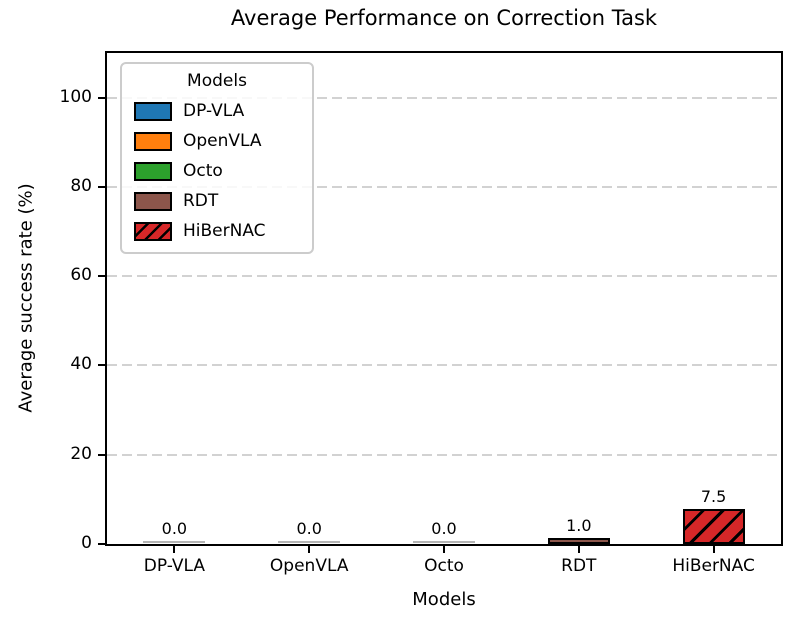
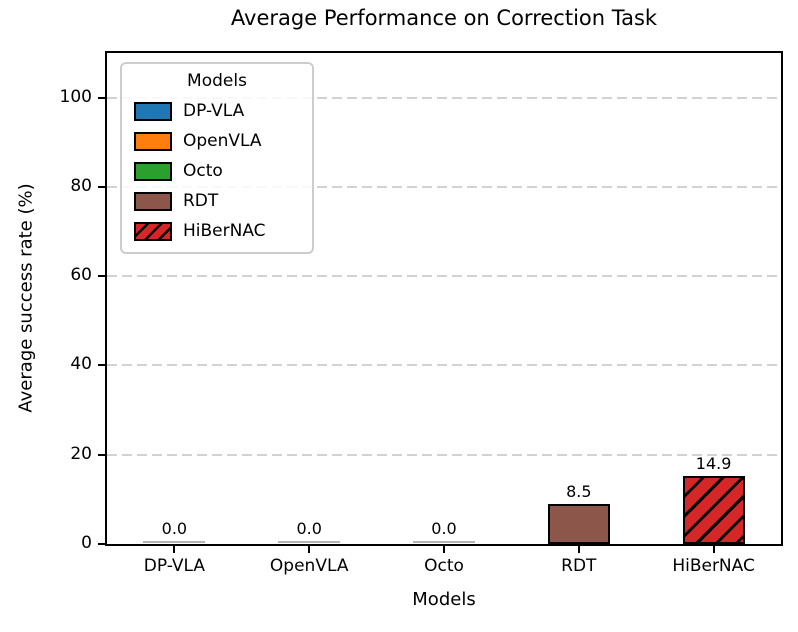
RDT: 1.0 -> 8.5
HiBerNAC: 7.5 -> 14.9
